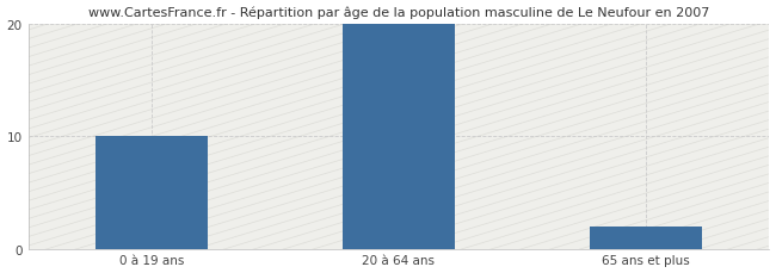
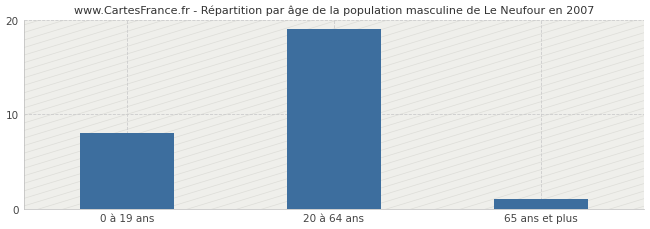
0 à 19 ans: 10 -> 8
20 à 64 ans: 20 -> 19
65 ans et plus: 2 -> 1
